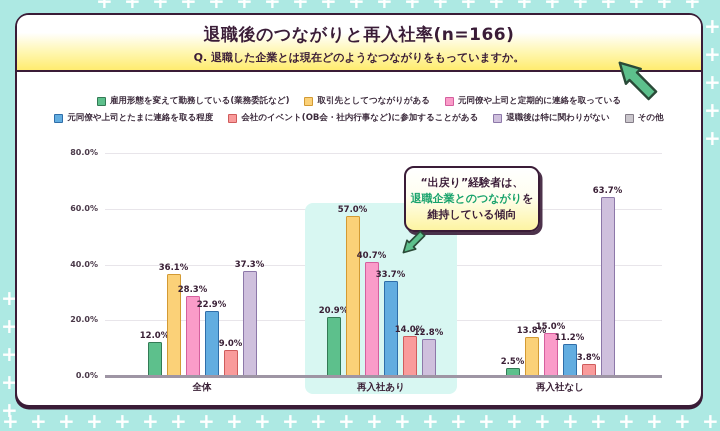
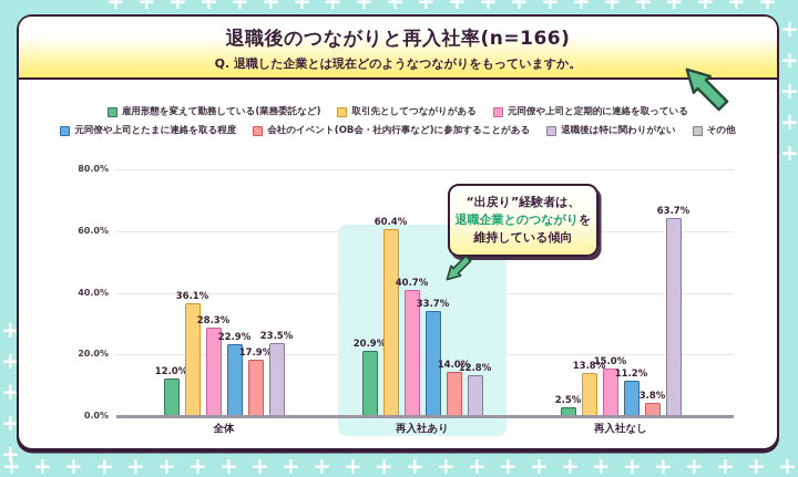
会社のイベント(OB会・社内行事など)に参加することがある/全体: 9.0% -> 17.9%
退職後は特に関わりがない/全体: 37.3% -> 23.5%
取引先としてつながりがある/再入社あり: 57.0% -> 60.4%
